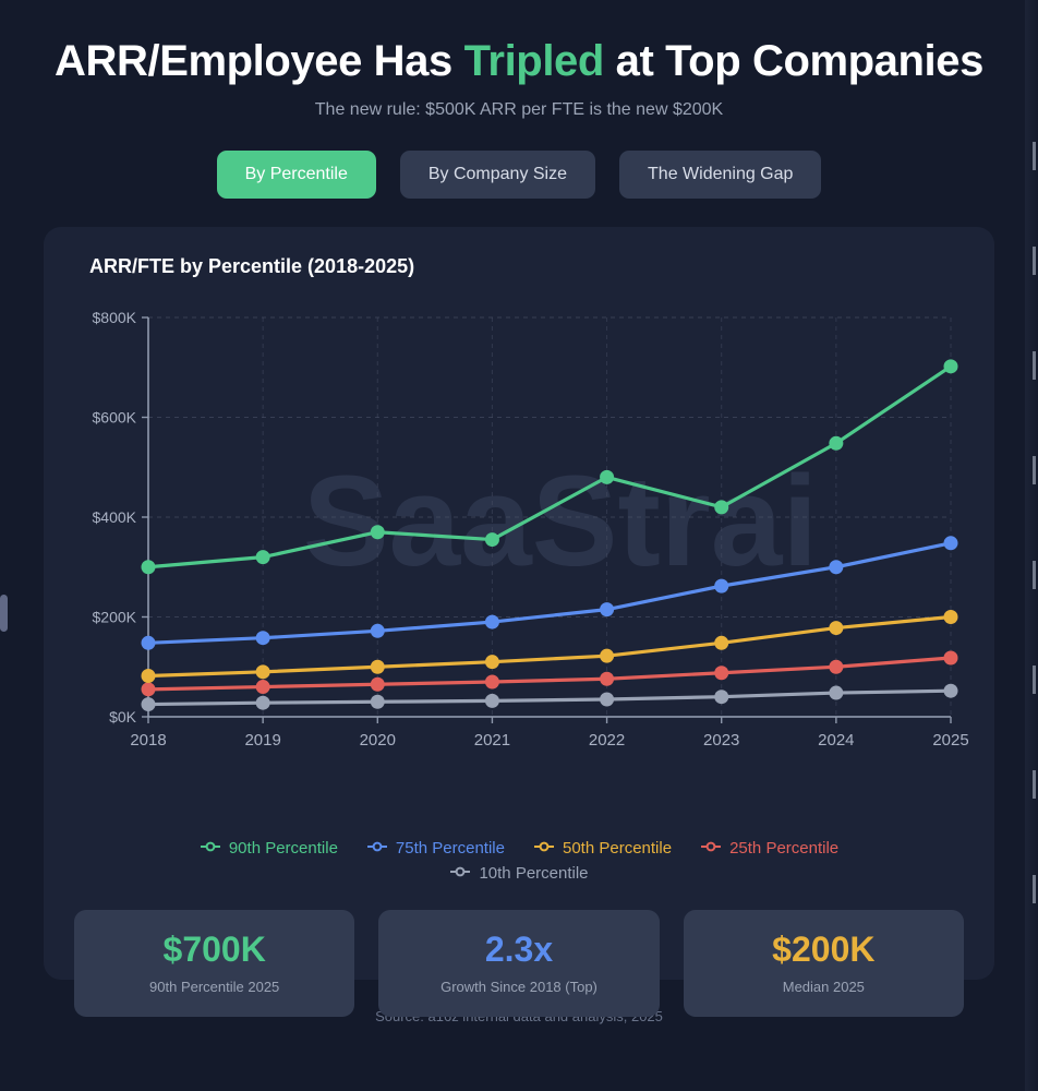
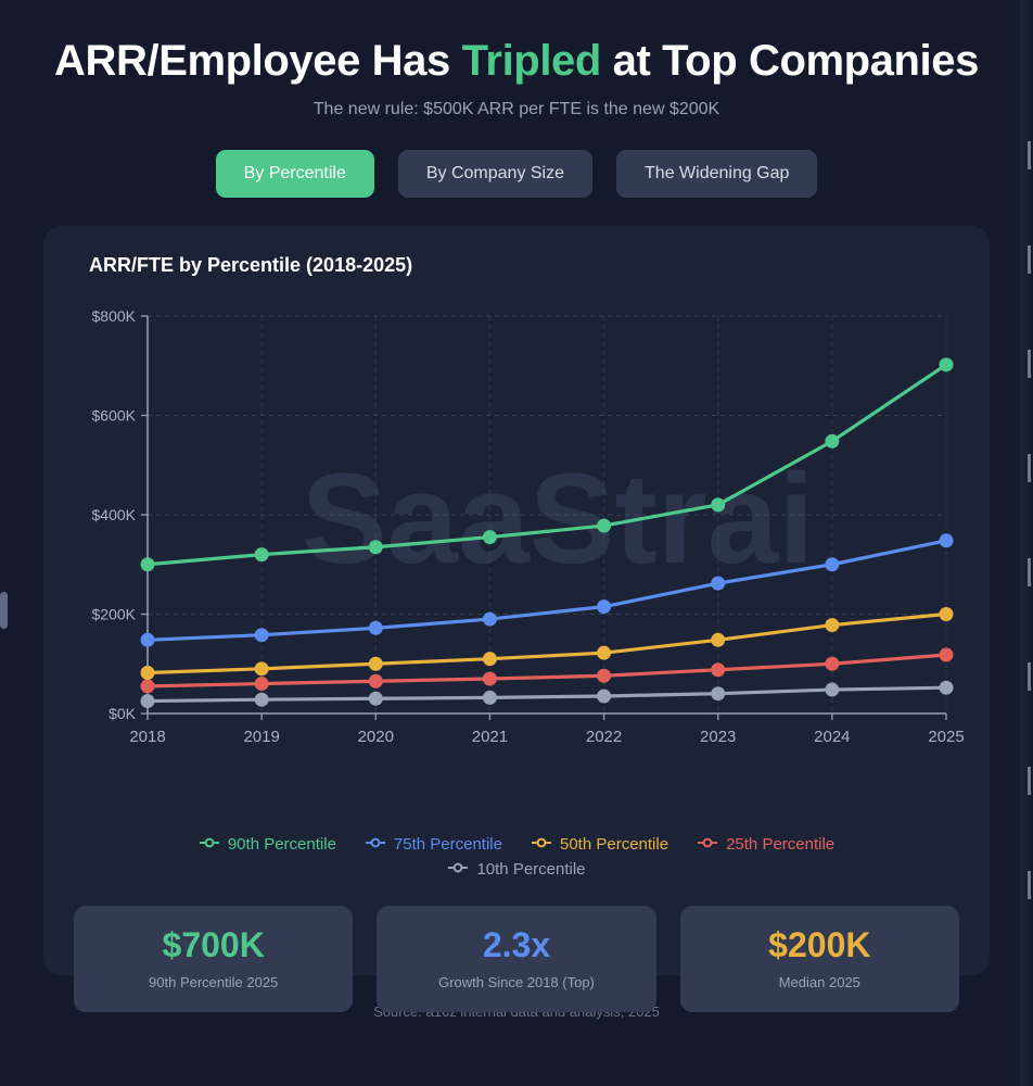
90th Percentile/2020: $370K -> $340K
90th Percentile/2022: $480K -> $380K
